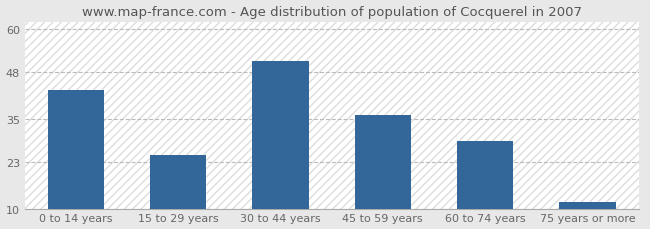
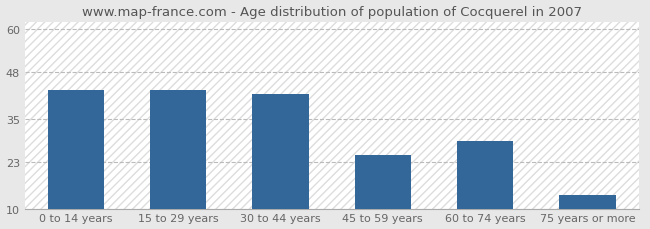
15 to 29 years: 25 -> 43
30 to 44 years: 51 -> 42
45 to 59 years: 36 -> 25
75 years or more: 12 -> 14
